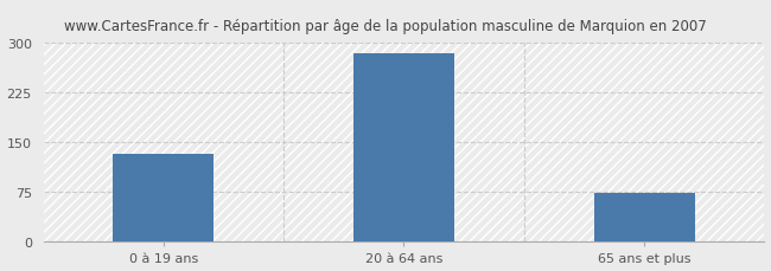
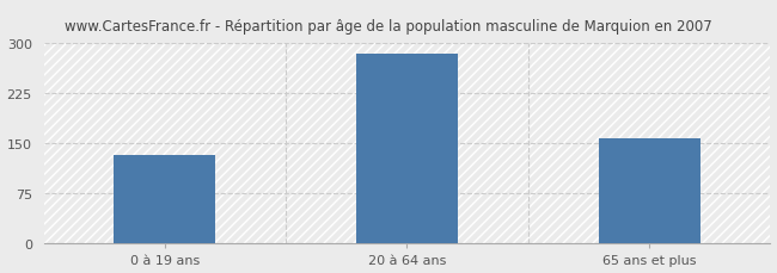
65 ans et plus: 74 -> 158
